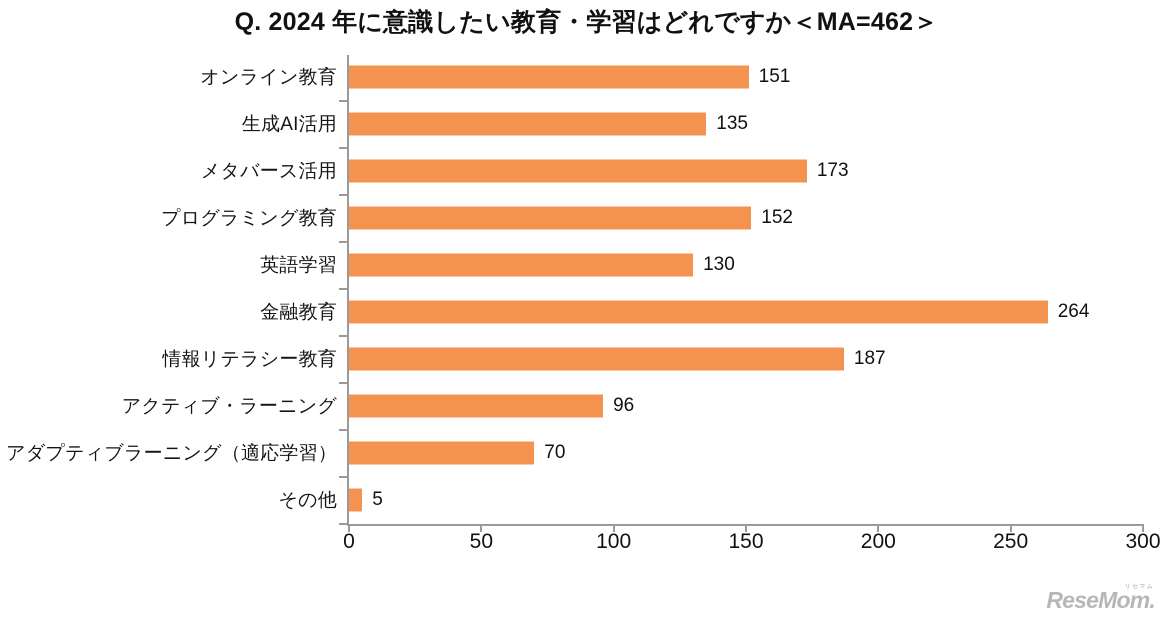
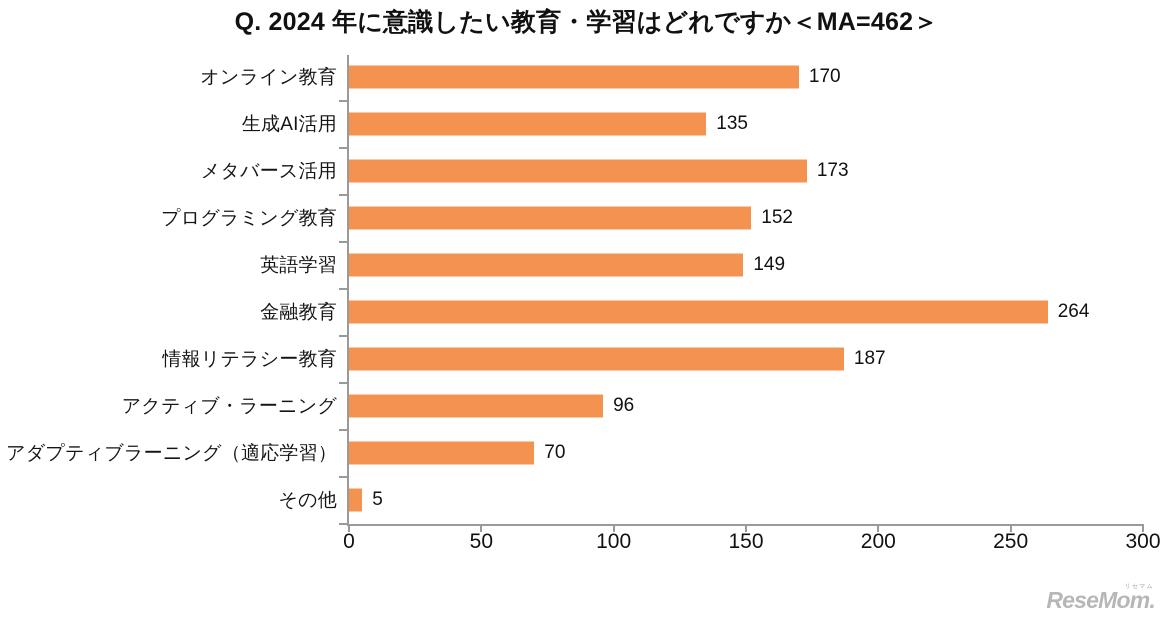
オンライン教育: 151 -> 170
英語学習: 130 -> 149
